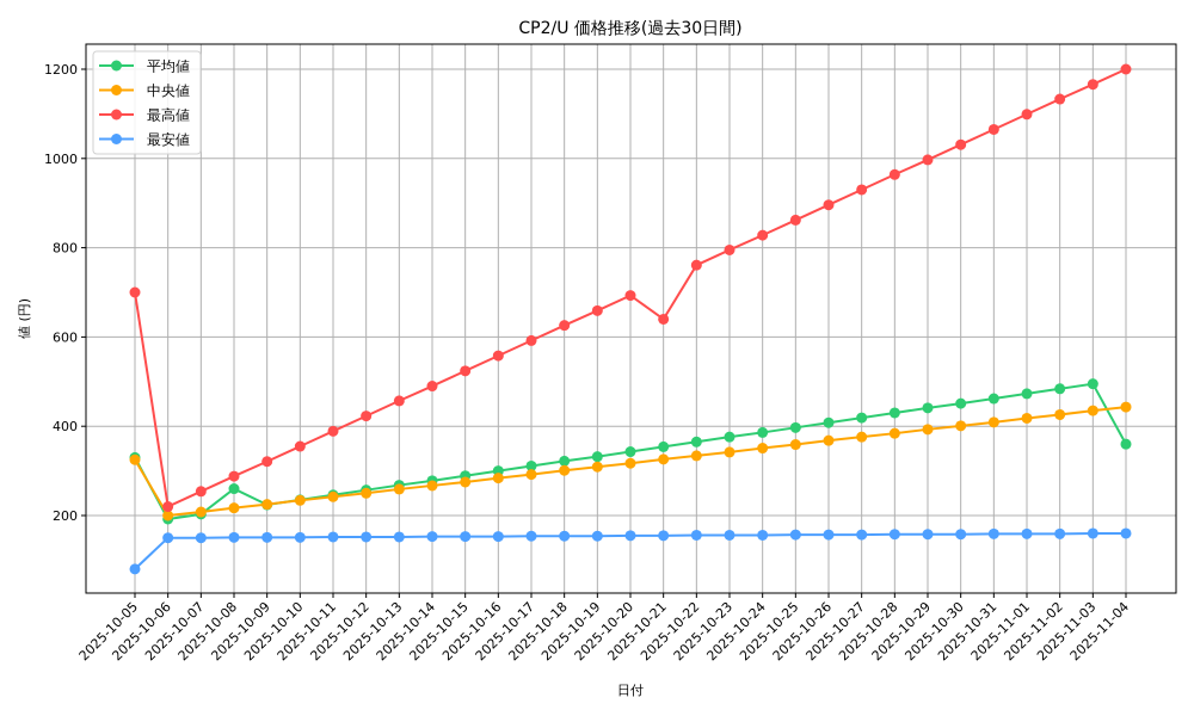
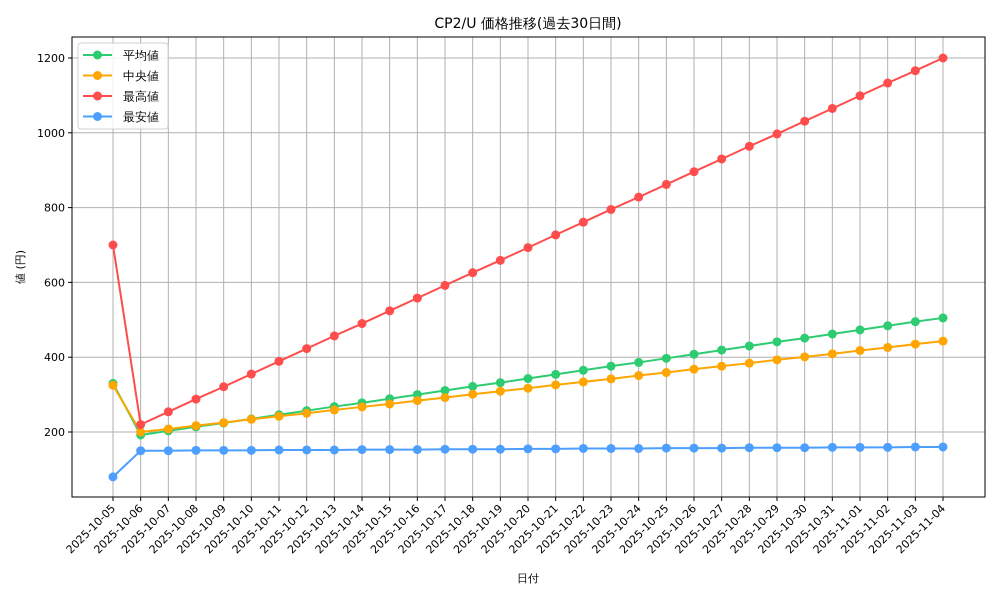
平均値/2025-10-08: 260 -> 210
最高値/2025-10-21: 640 -> 730
平均値/2025-11-04: 360 -> 500
